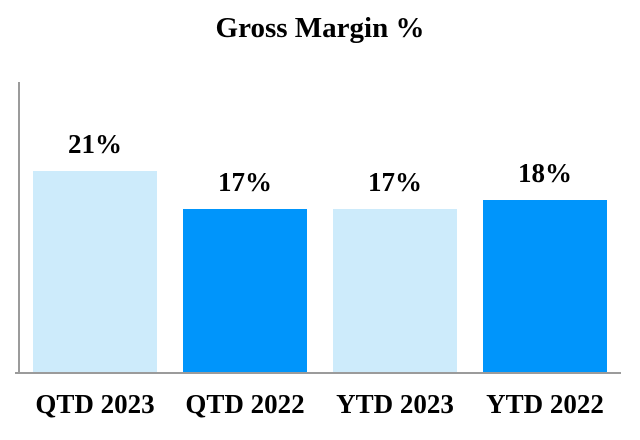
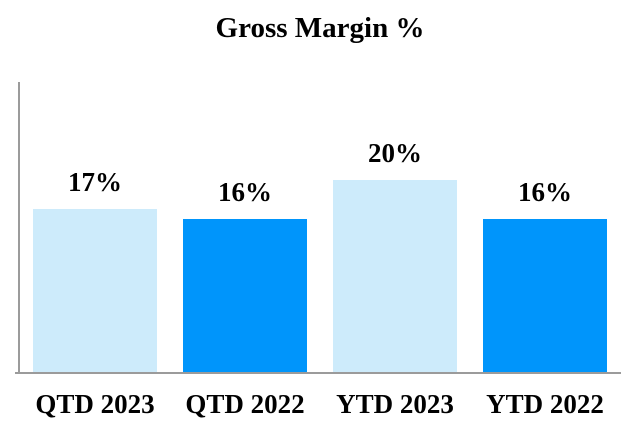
QTD 2023: 21% -> 17%
QTD 2022: 17% -> 16%
YTD 2023: 17% -> 20%
YTD 2022: 18% -> 16%
